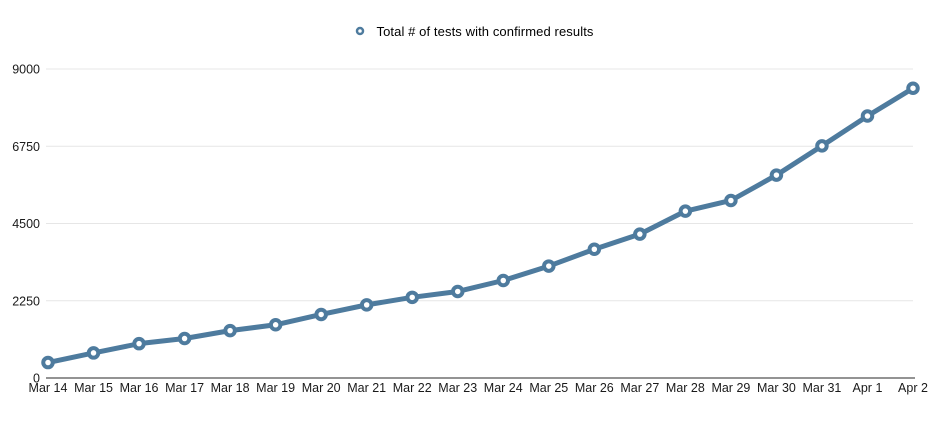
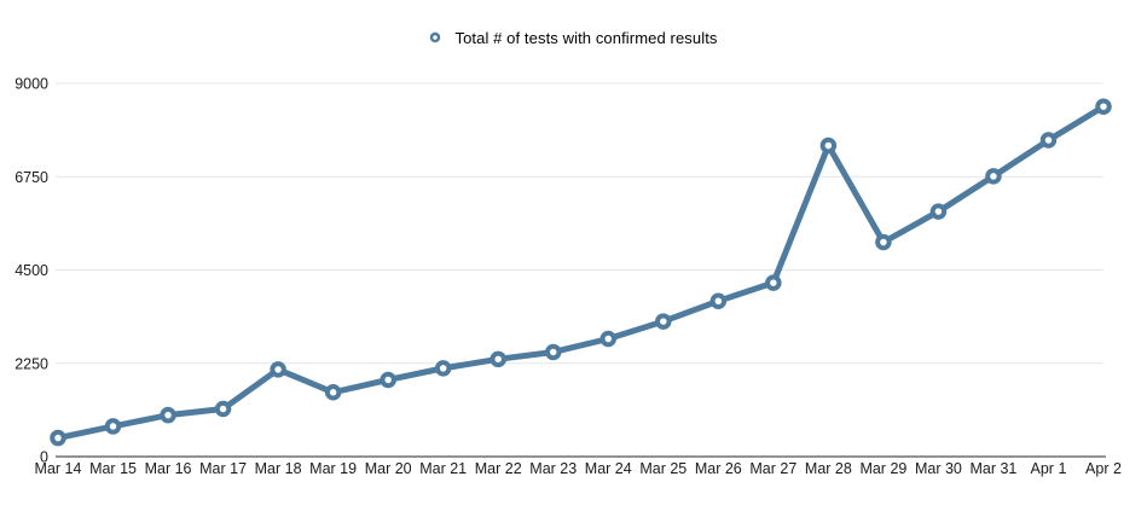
Mar 18: 1400 -> 2100
Mar 28: 4900 -> 7500
